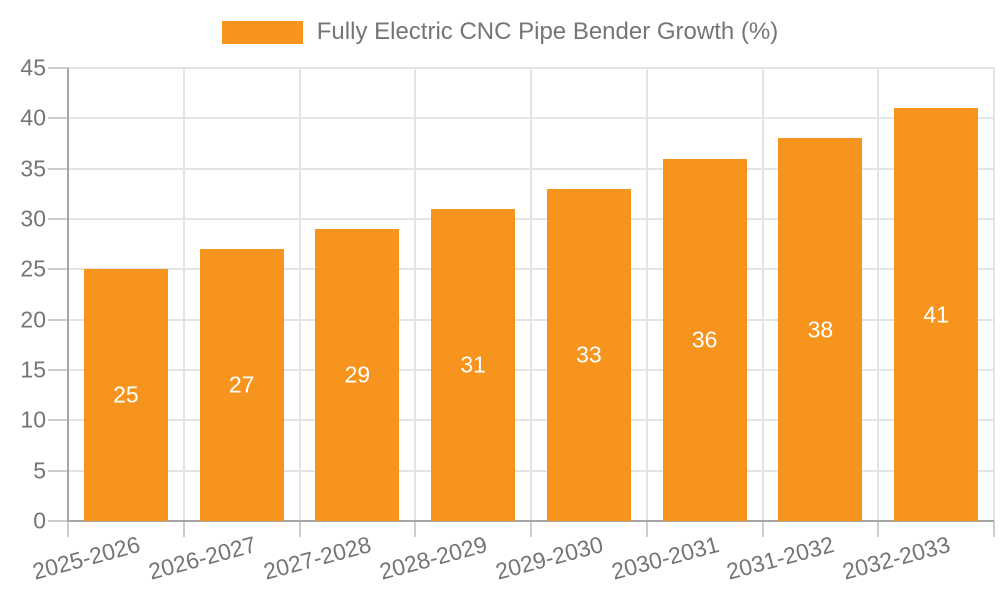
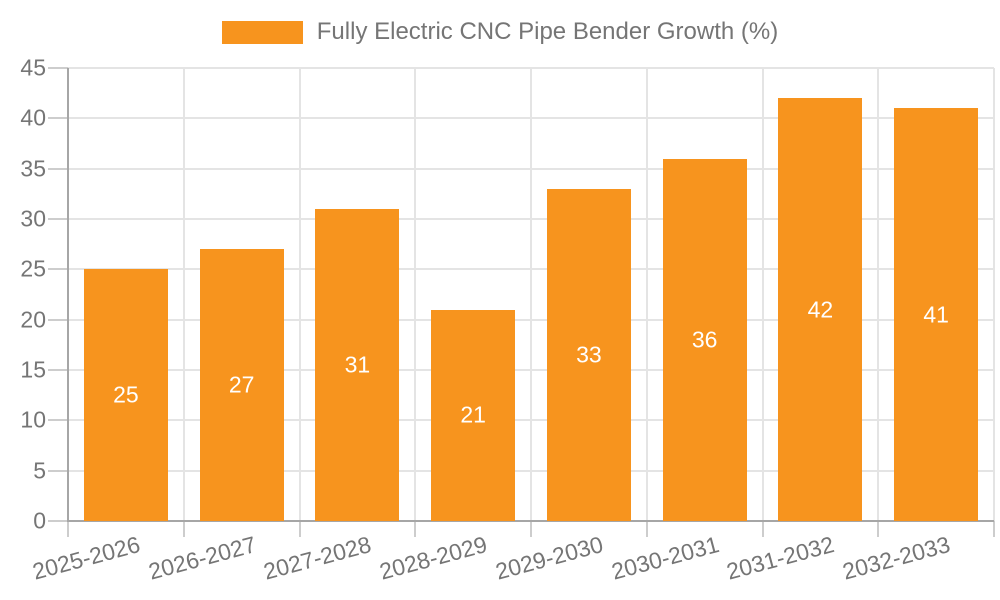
2027-2028: 29 -> 31
2028-2029: 31 -> 21
2031-2032: 38 -> 42
